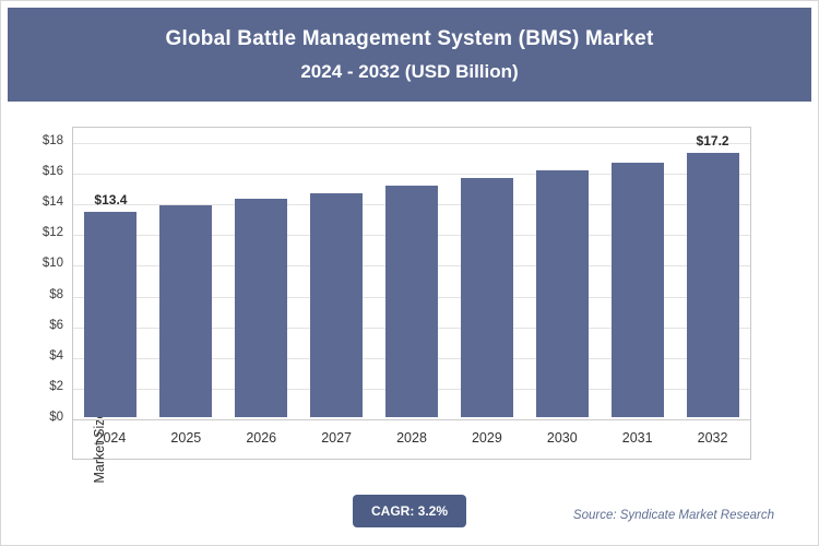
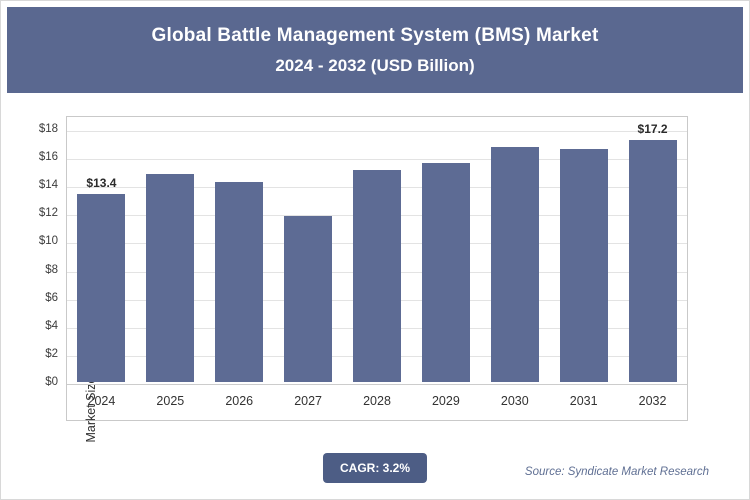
2025: $13.8 -> $14.8
2027: $14.6 -> $11.8
2030: $16.1 -> $16.7
